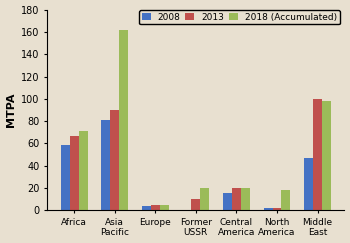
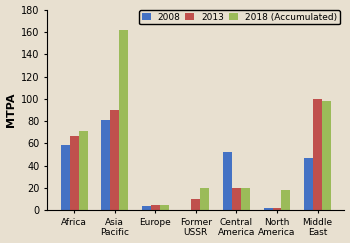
2008/Central America: 16 -> 52
